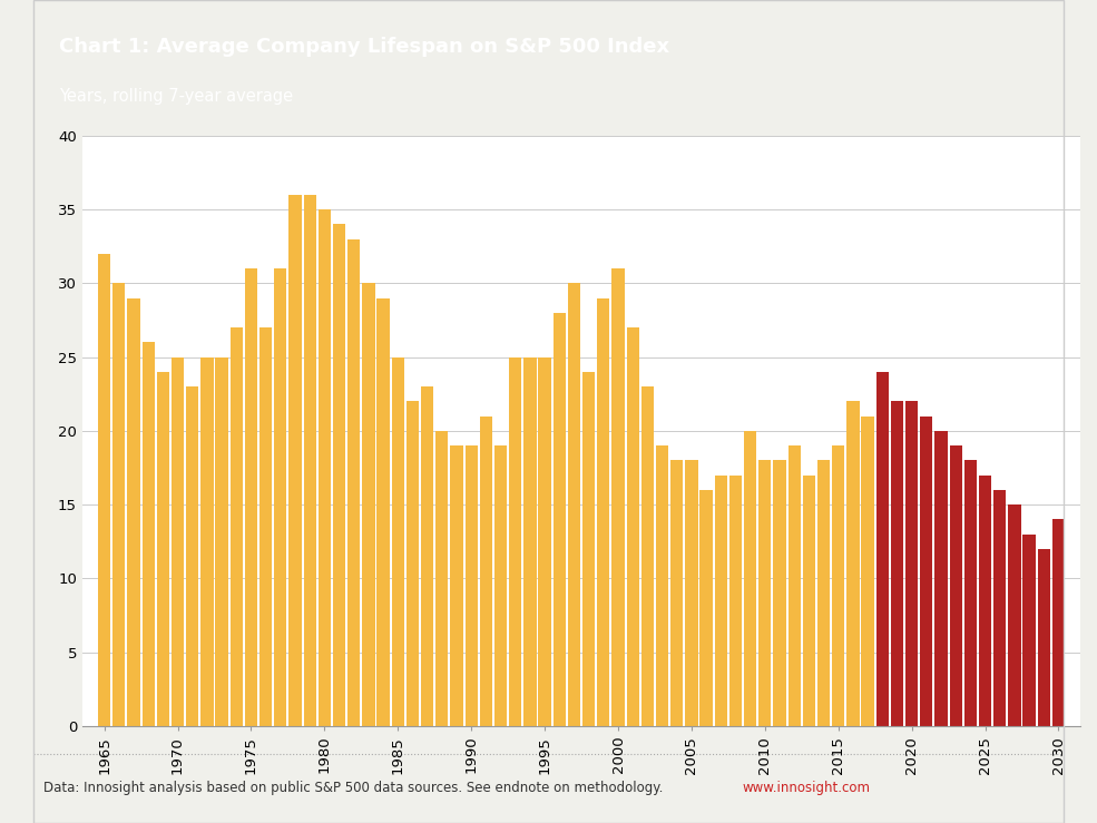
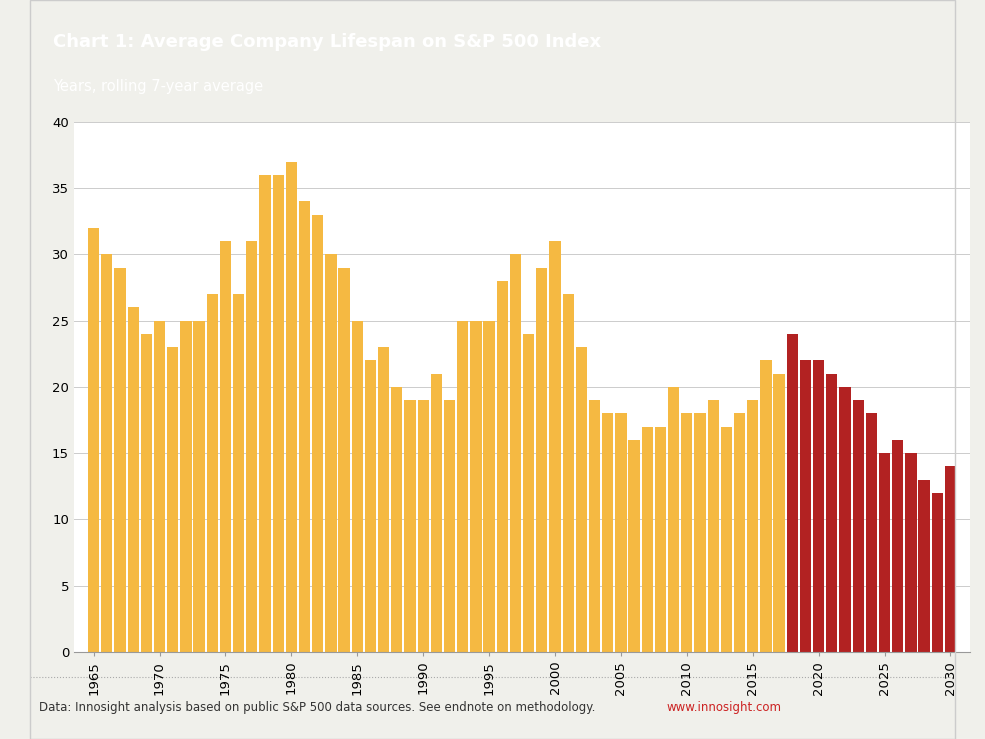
1980: 35 -> 37
2025: 17 -> 15
